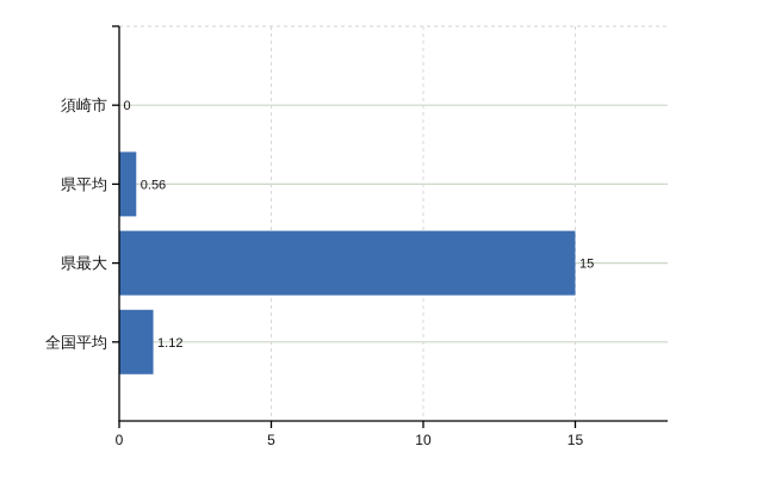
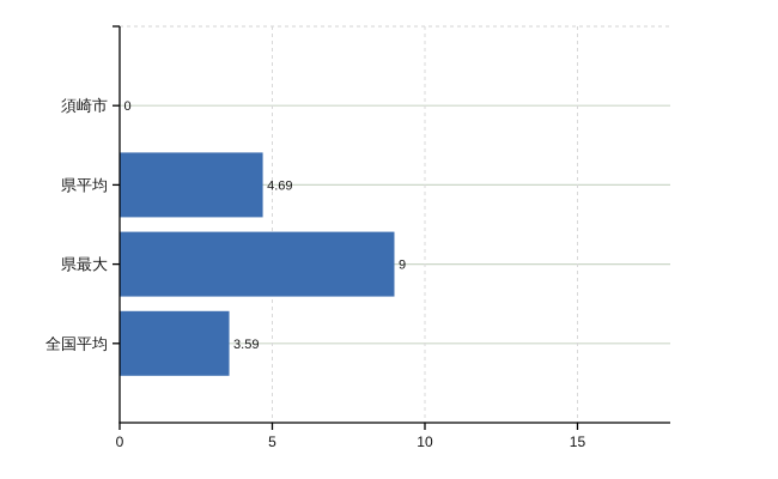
県平均: 0.56 -> 4.69
県最大: 15 -> 9
全国平均: 1.12 -> 3.59
